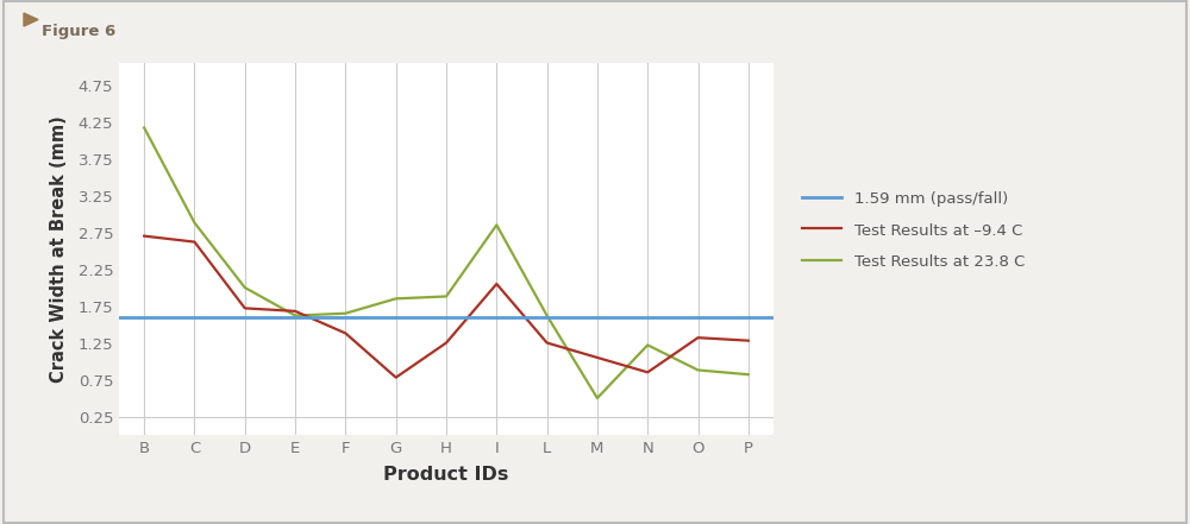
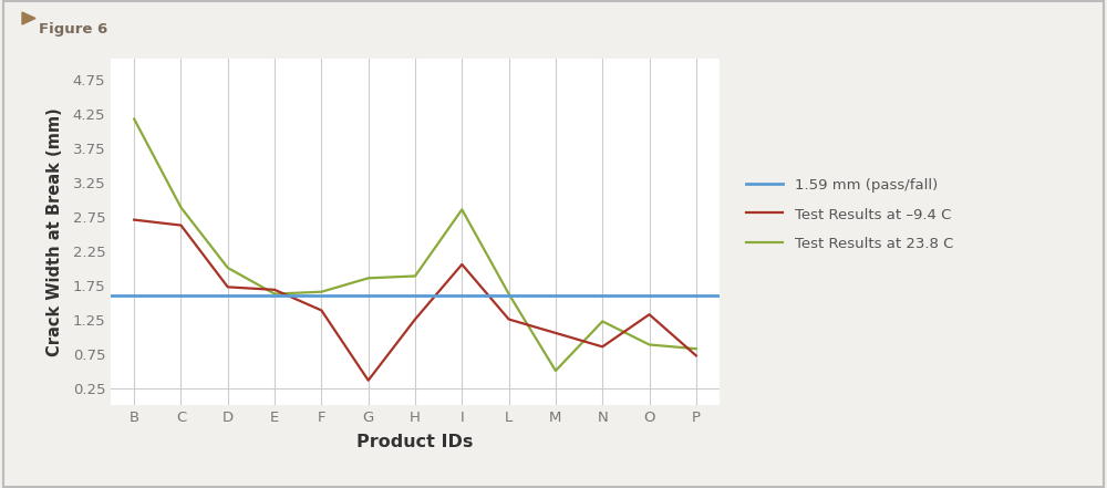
Test Results at –9.4 C/G: 0.78 -> 0.36
Test Results at –9.4 C/P: 1.28 -> 0.72
